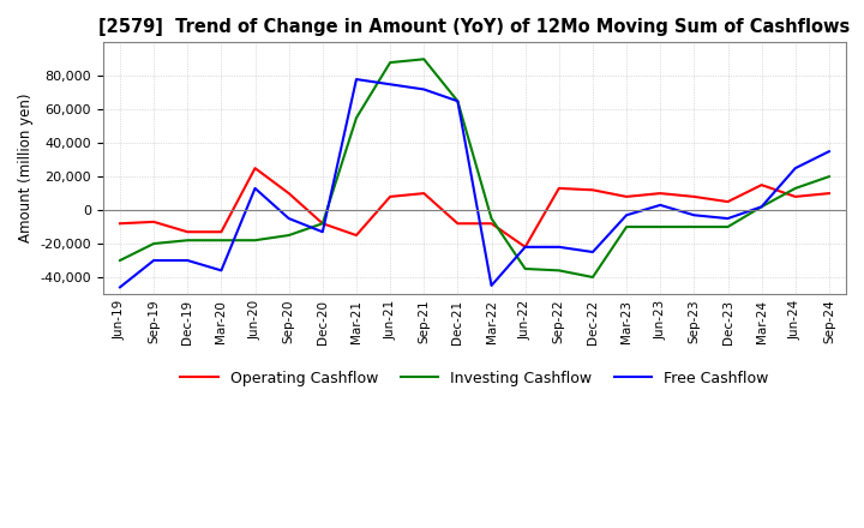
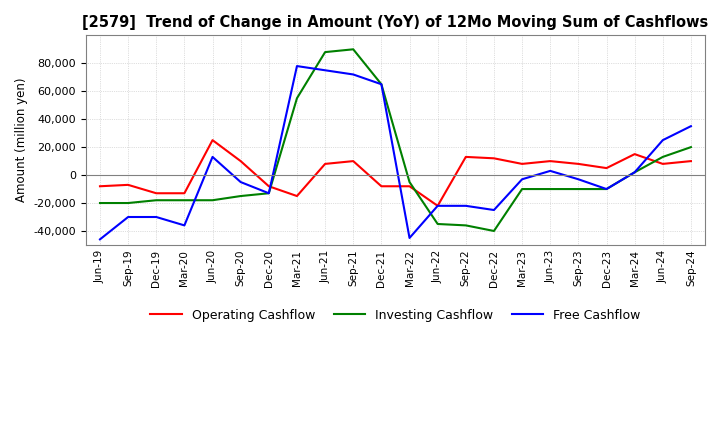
Investing Cashflow/Jun-19: -30,000 -> -20,000
Investing Cashflow/Dec-20: -8,000 -> -13,000
Free Cashflow/Dec-23: -5,000 -> -10,000
